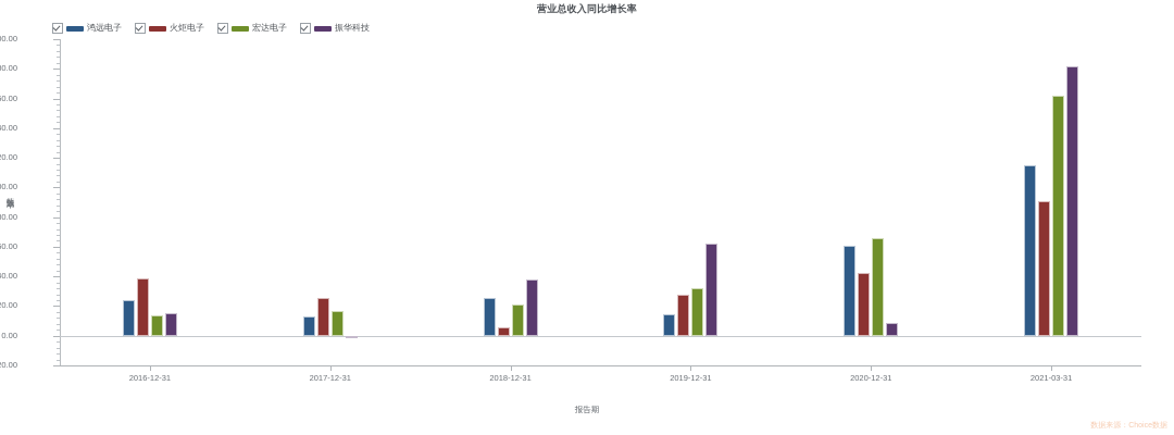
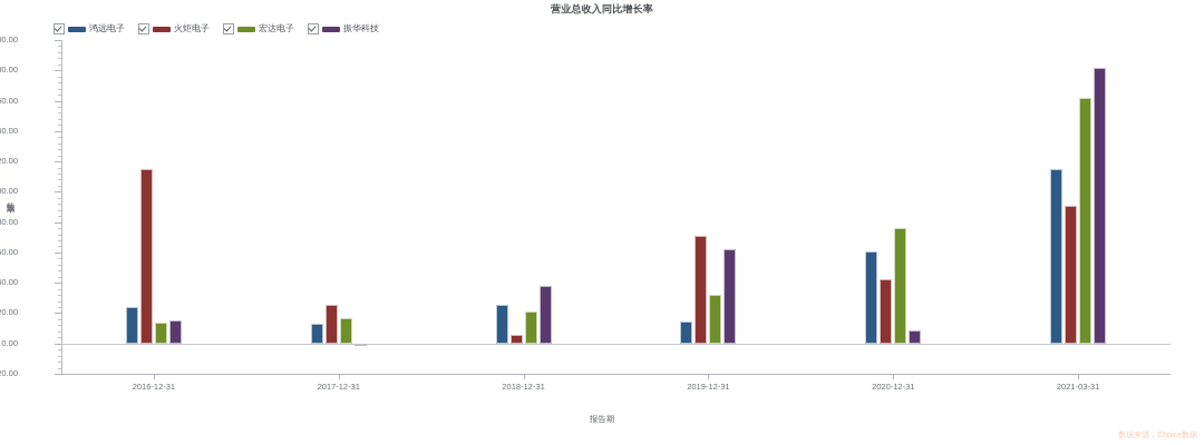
火炬电子/2016-12-31: 39 -> 115
火炬电子/2019-12-31: 28 -> 71
宏达电子/2020-12-31: 66 -> 76
